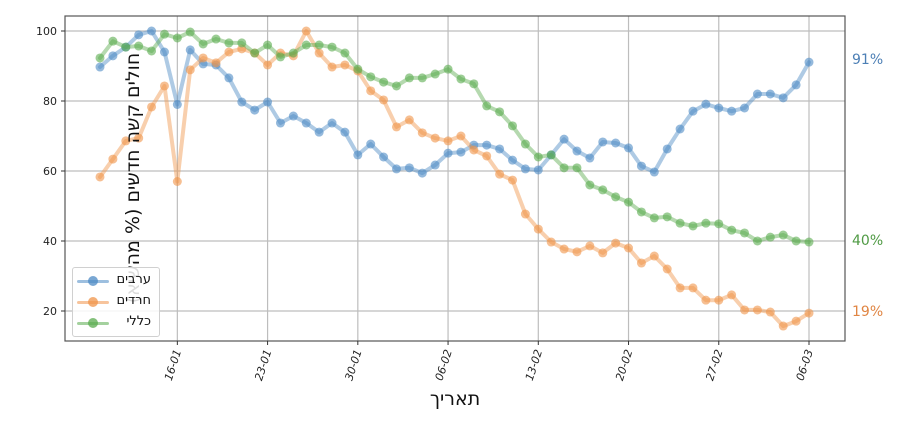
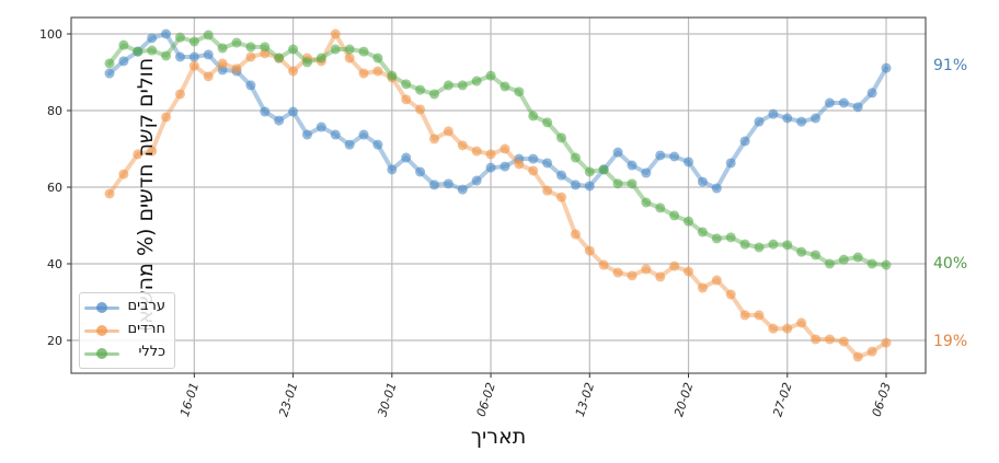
ערבים/16-01: 79 -> 94
חרדים/16-01: 57 -> 92
